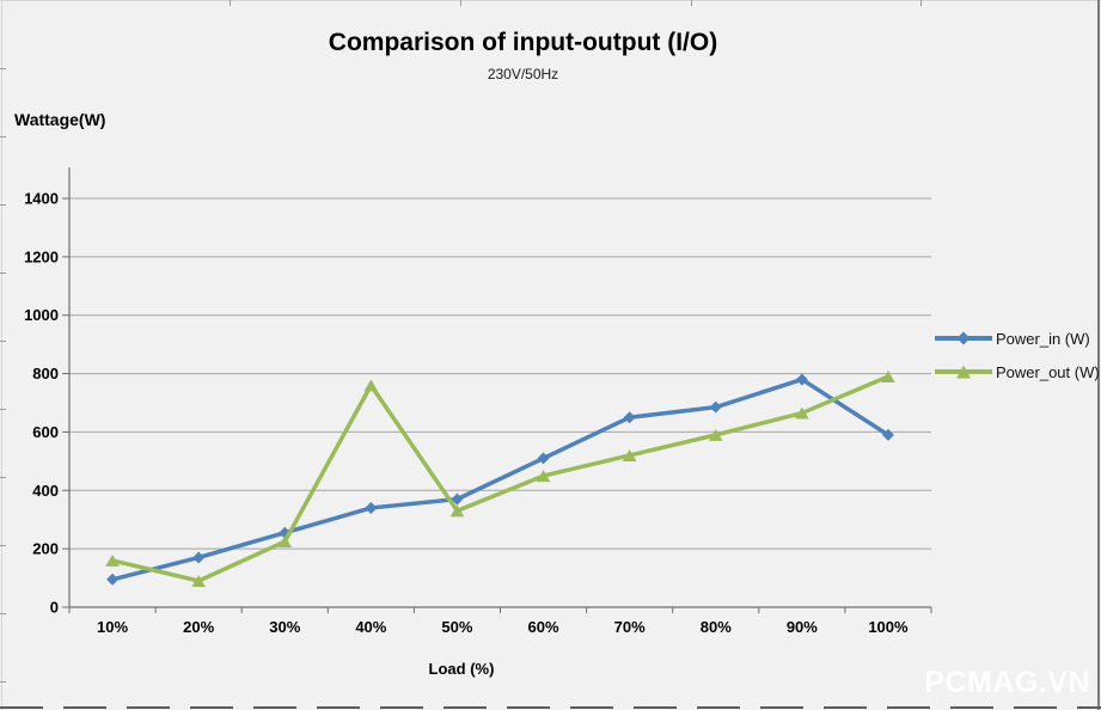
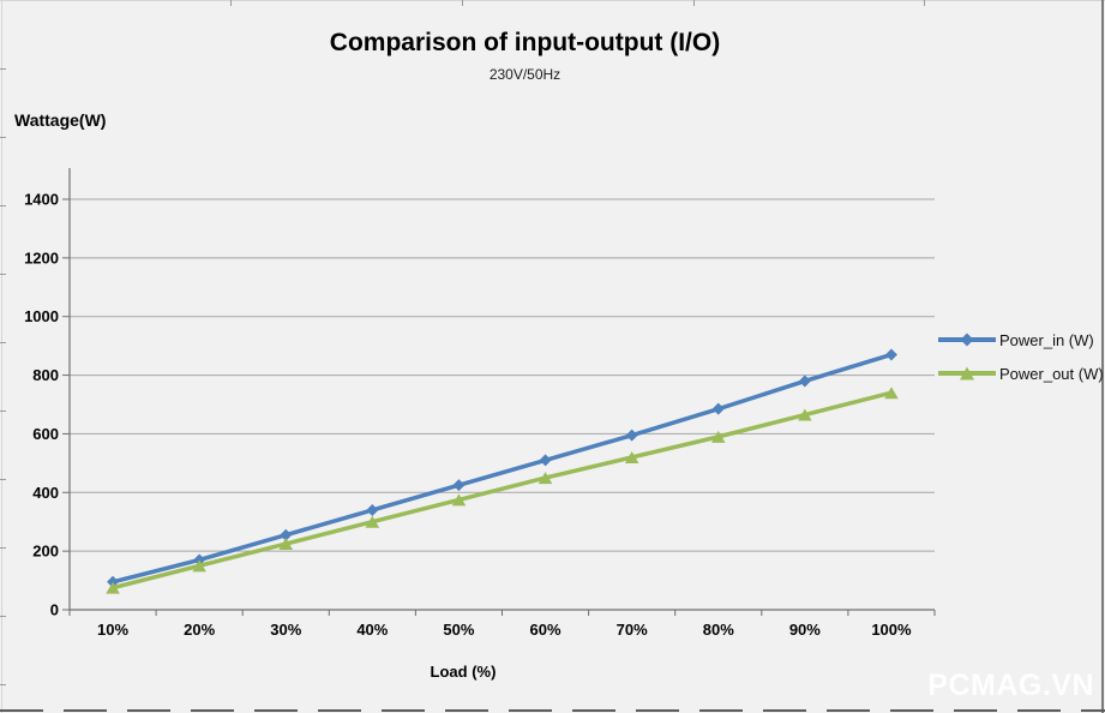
Power_out (W)/10%: 160 -> 80
Power_out (W)/20%: 90 -> 150
Power_out (W)/40%: 760 -> 300
Power_in (W)/50%: 370 -> 420
Power_out (W)/50%: 330 -> 380
Power_in (W)/70%: 650 -> 600
Power_in (W)/100%: 590 -> 870
Power_out (W)/100%: 790 -> 740
